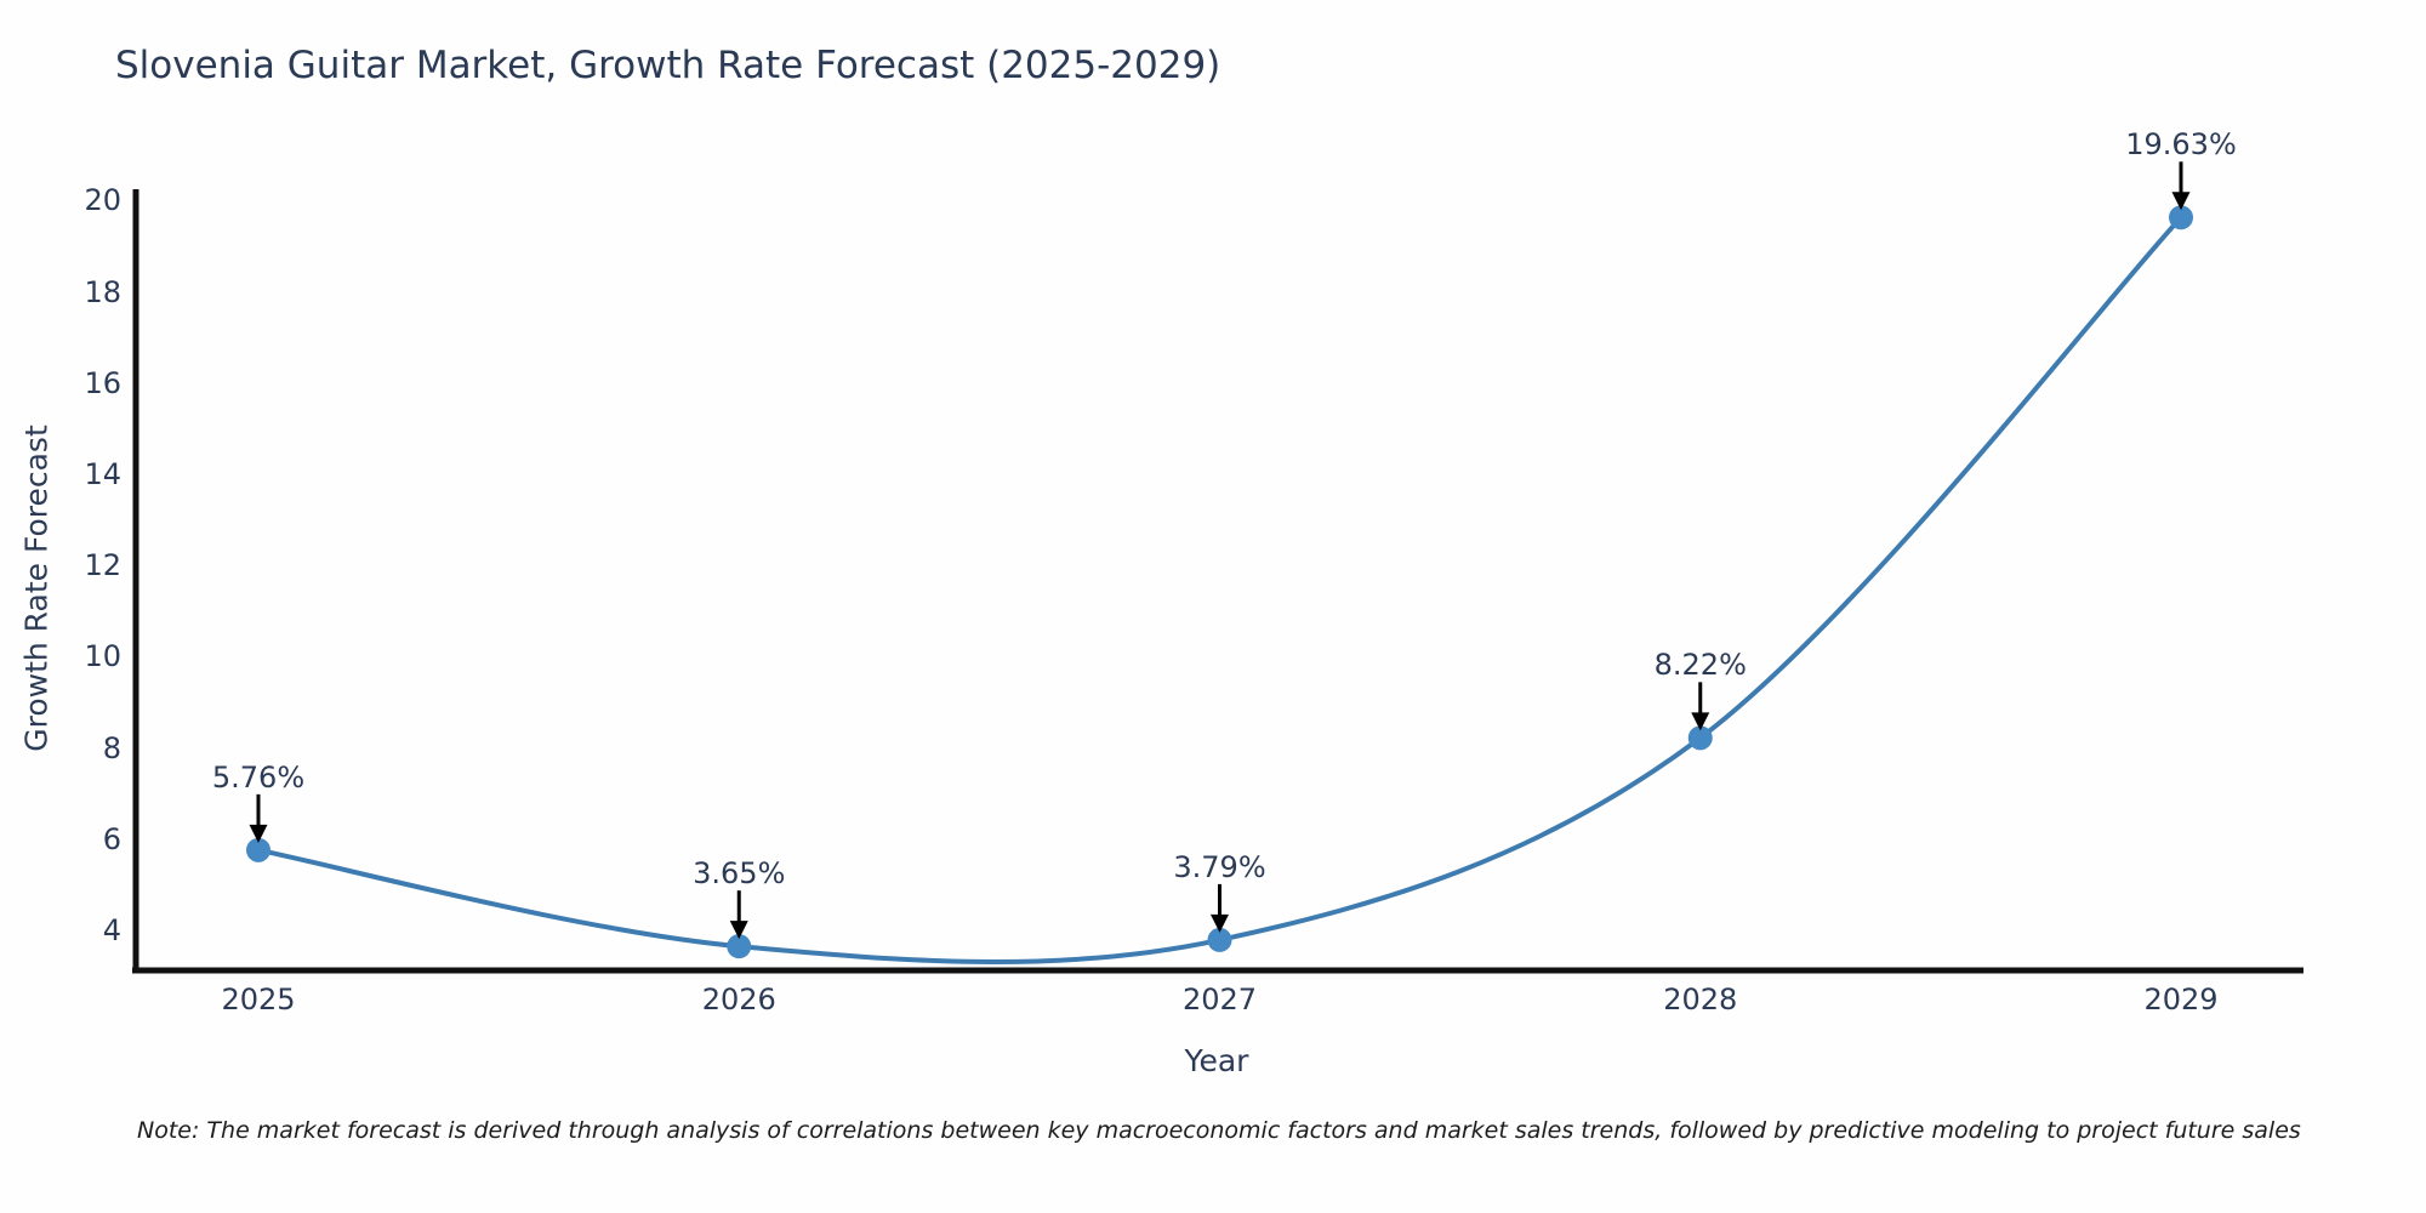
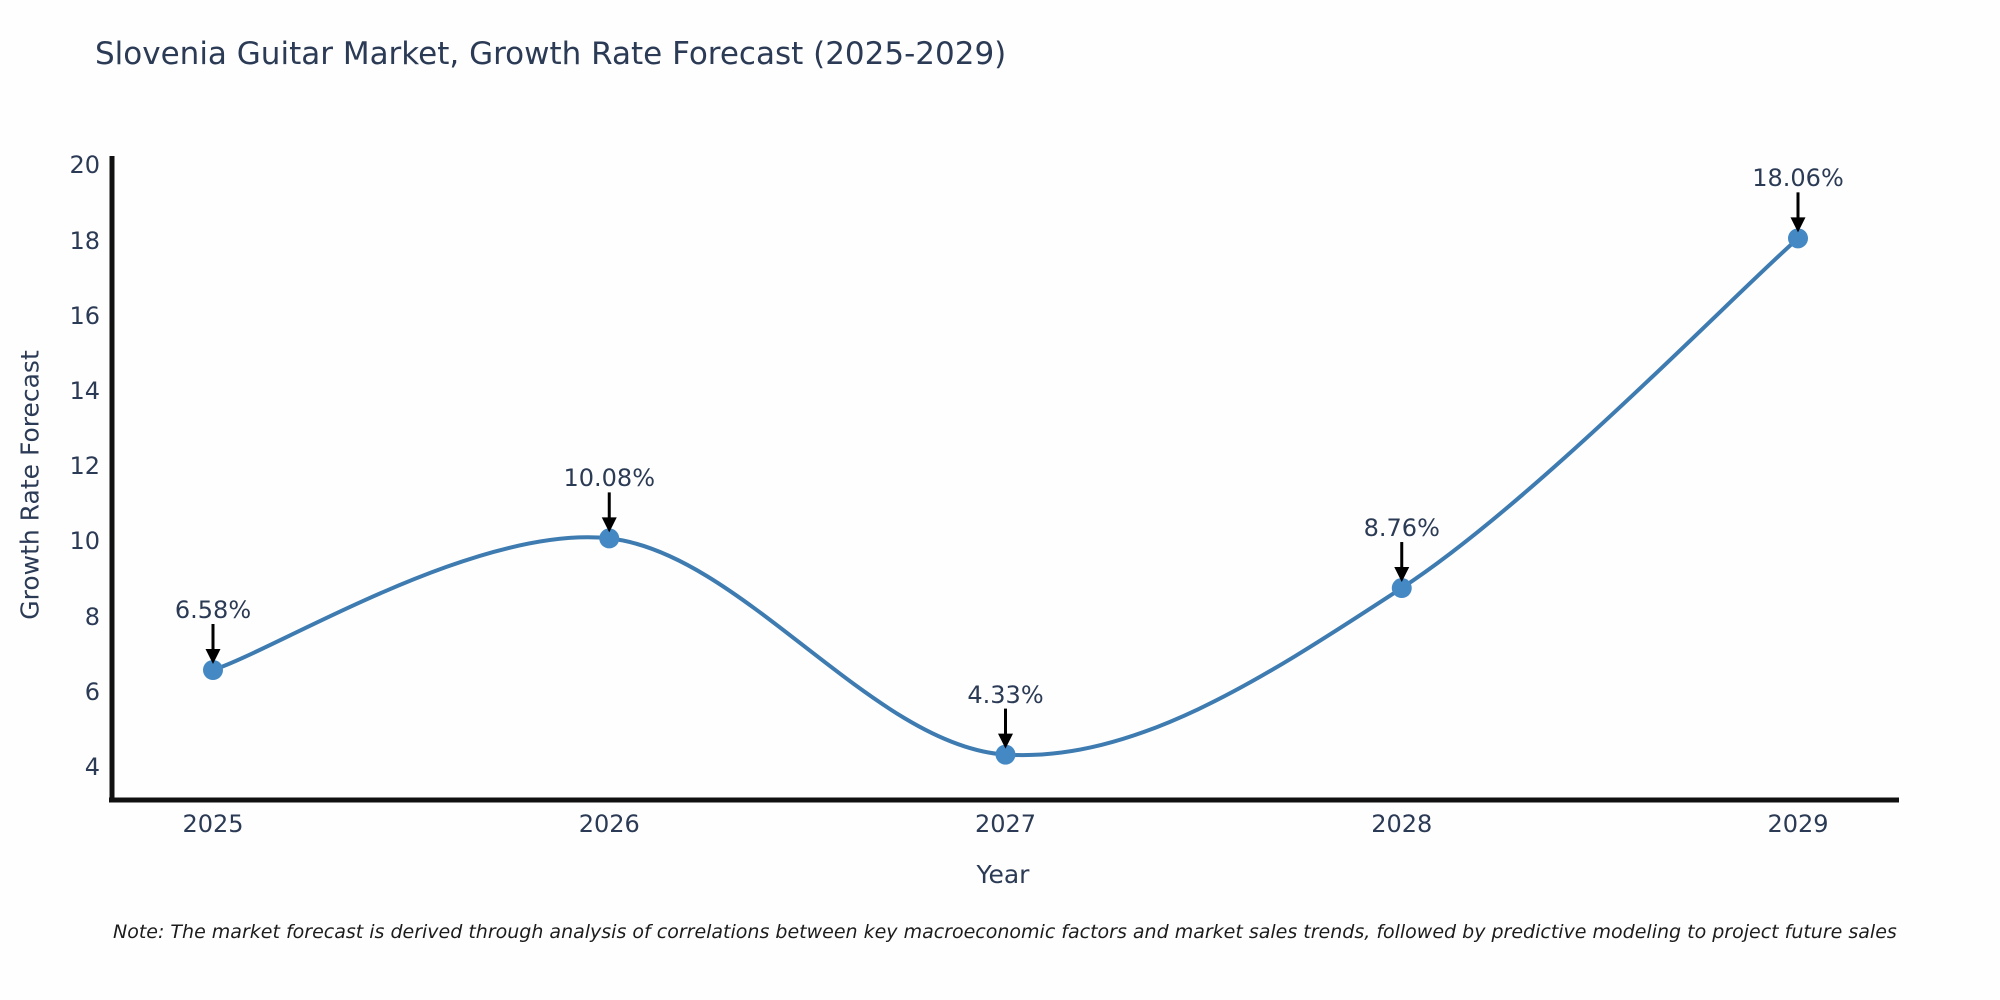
2025: 5.76% -> 6.58%
2026: 3.65% -> 10.08%
2027: 3.79% -> 4.33%
2028: 8.22% -> 8.76%
2029: 19.63% -> 18.06%
